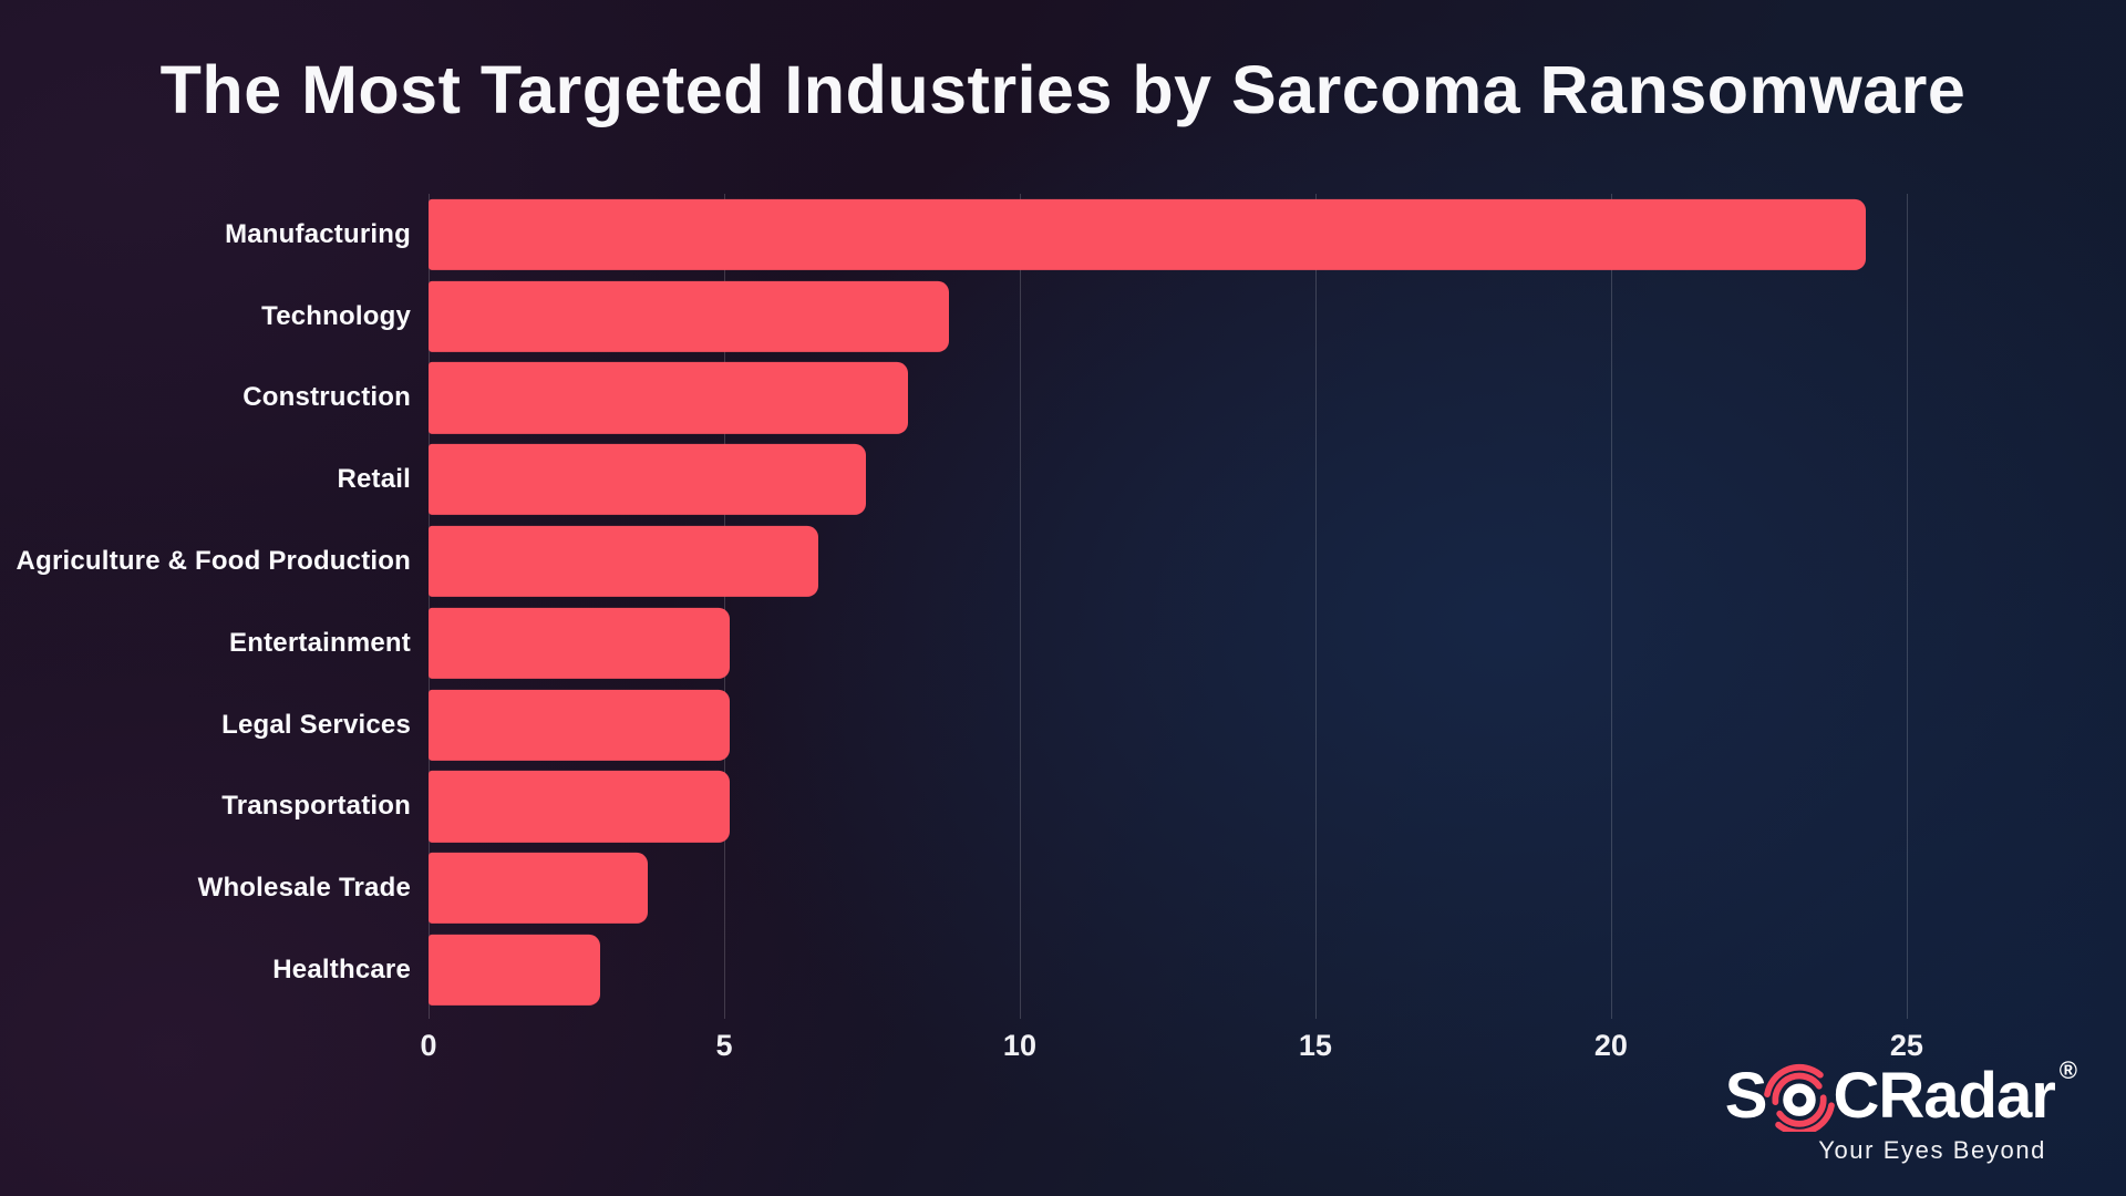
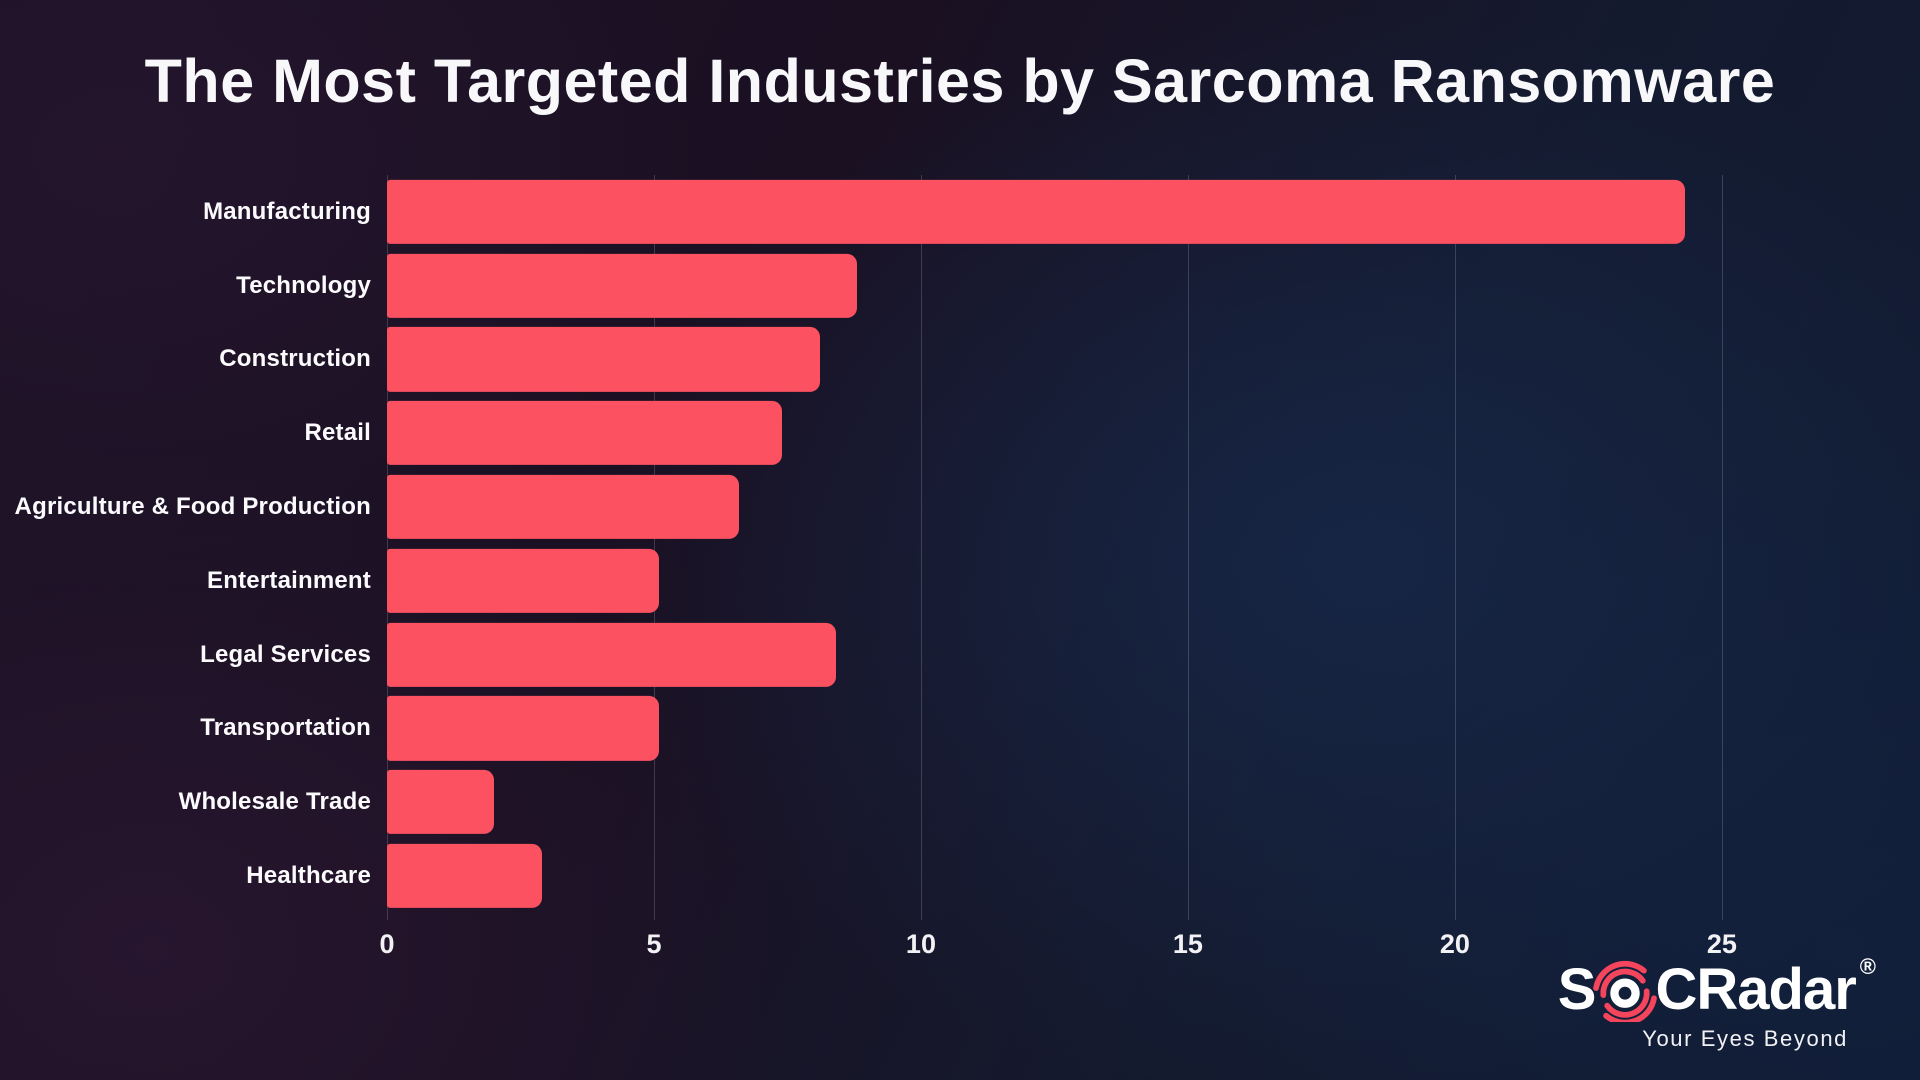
Legal Services: 5.1 -> 8.4
Wholesale Trade: 3.7 -> 2.0
